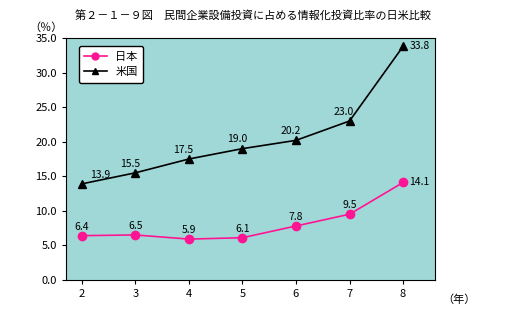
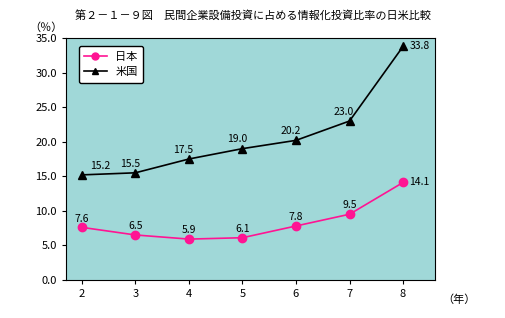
日本/2: 6.4 -> 7.6
米国/2: 13.9 -> 15.2
